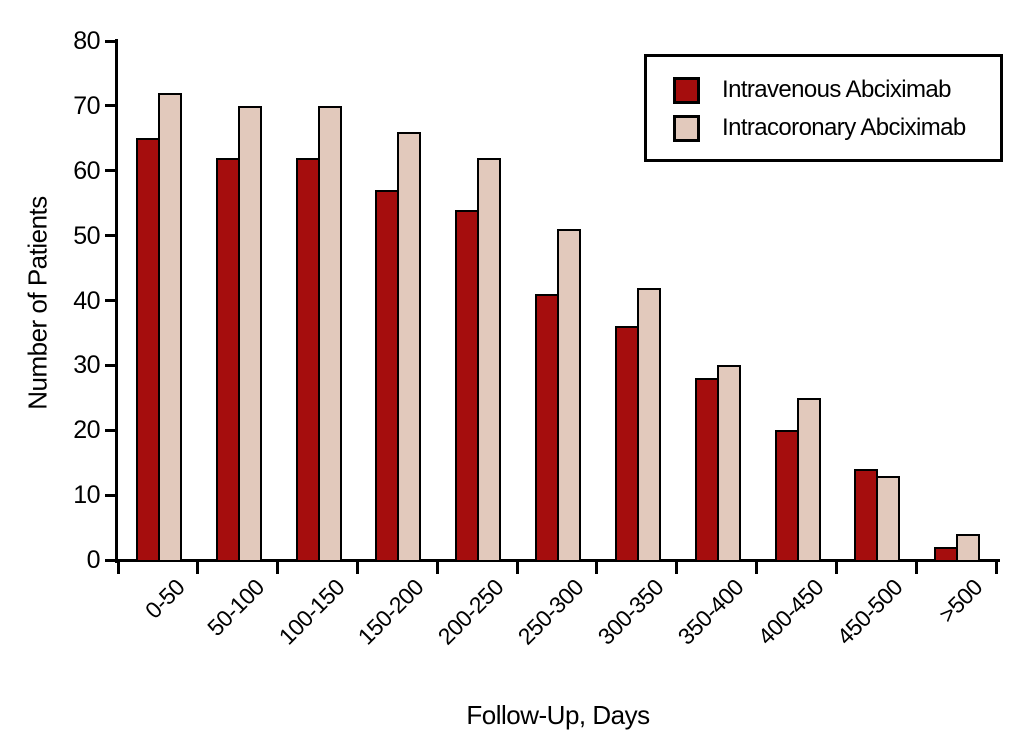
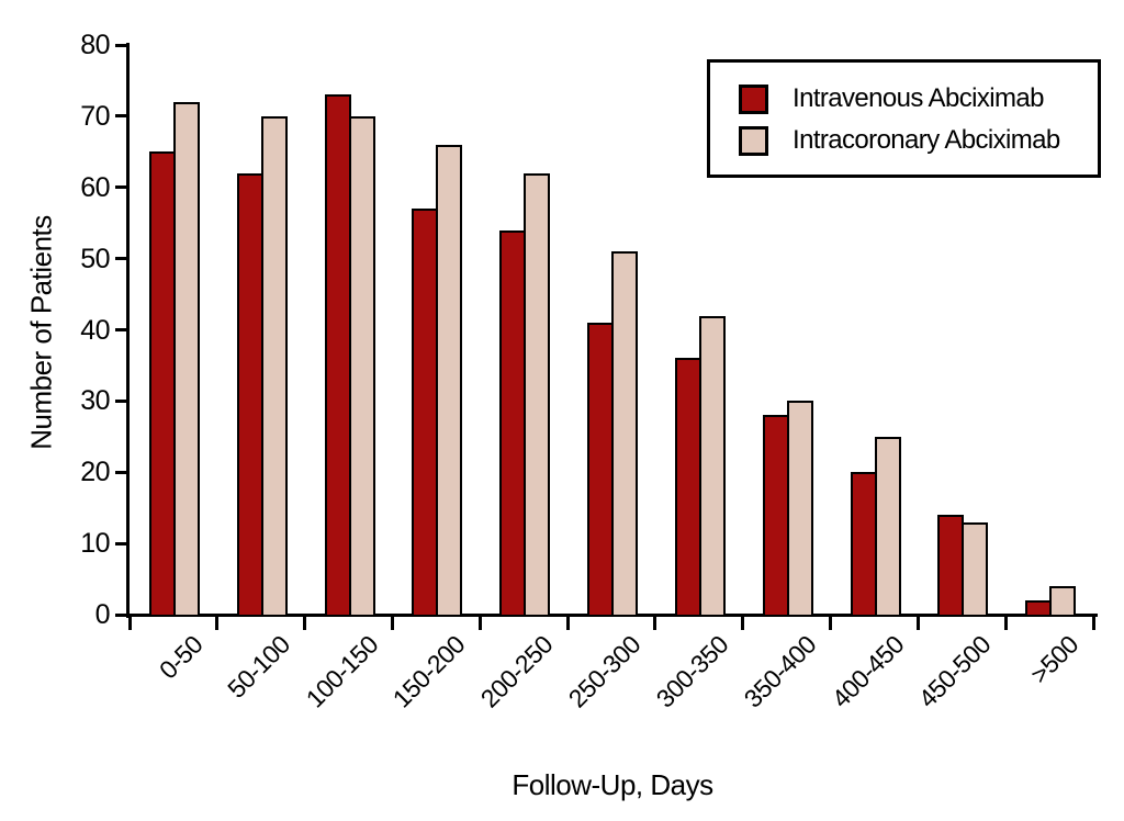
Intravenous Abciximab/100-150: 62 -> 73
